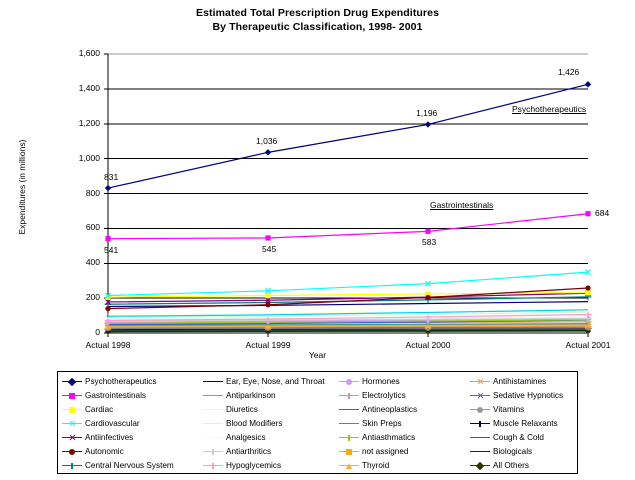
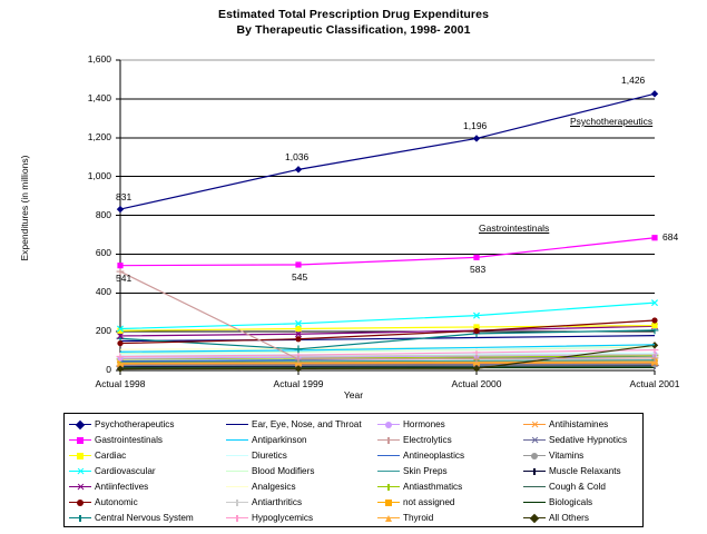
Electrolytics/Actual 1998: 60 -> 510
Central Nervous System/Actual 1999: 180 -> 110
All Others/Actual 2001: 10 -> 130
